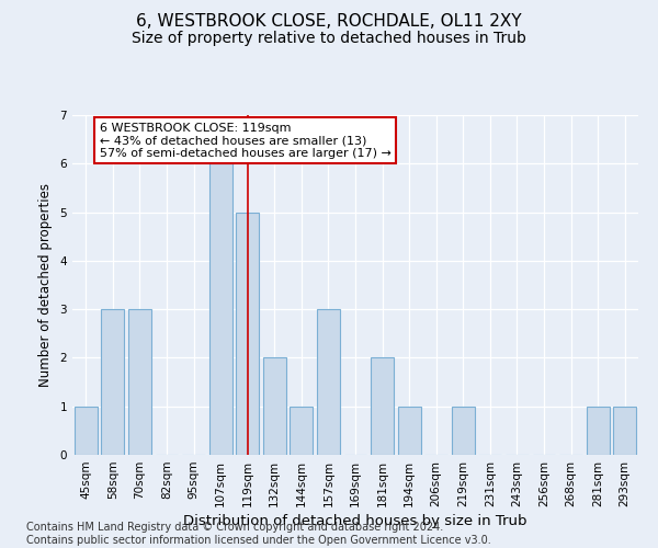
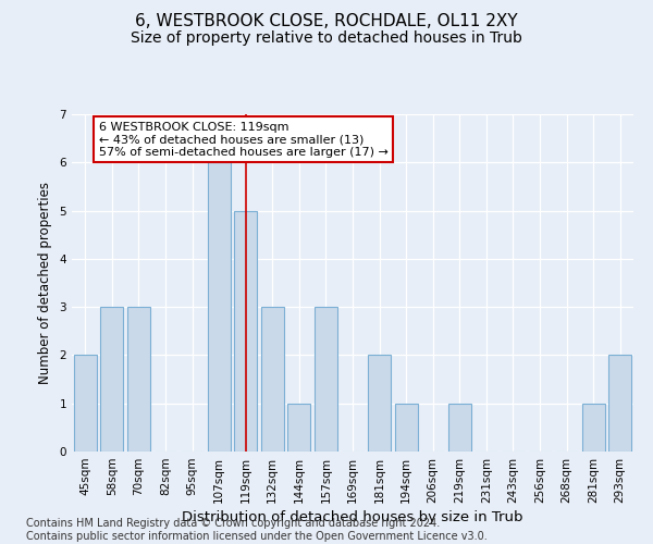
45sqm: 1 -> 2
132sqm: 2 -> 3
293sqm: 1 -> 2
